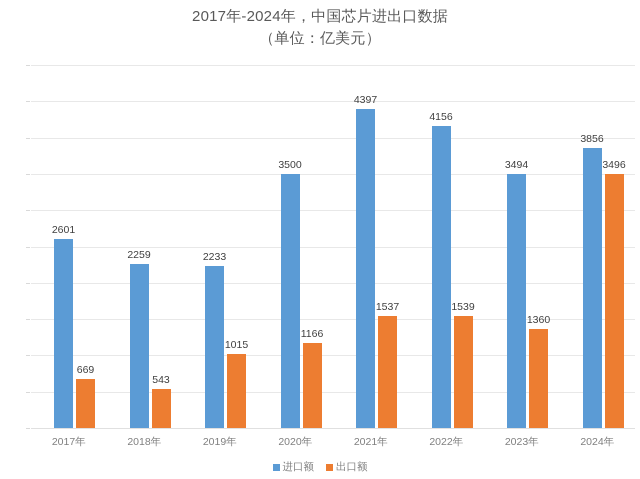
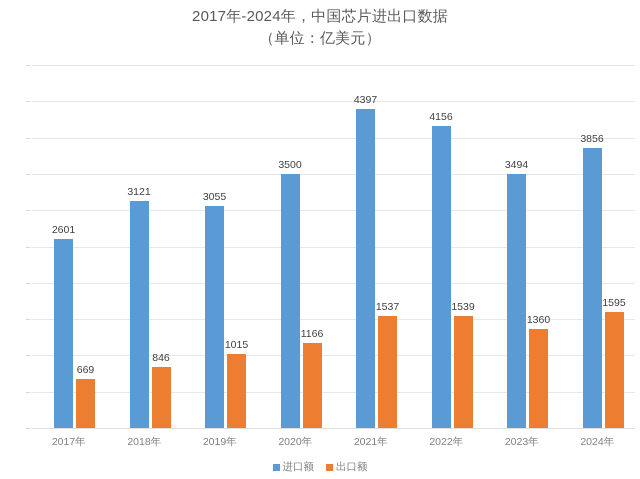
进口额/2018年: 2259 -> 3121
出口额/2018年: 543 -> 846
进口额/2019年: 2233 -> 3055
出口额/2024年: 3496 -> 1595
